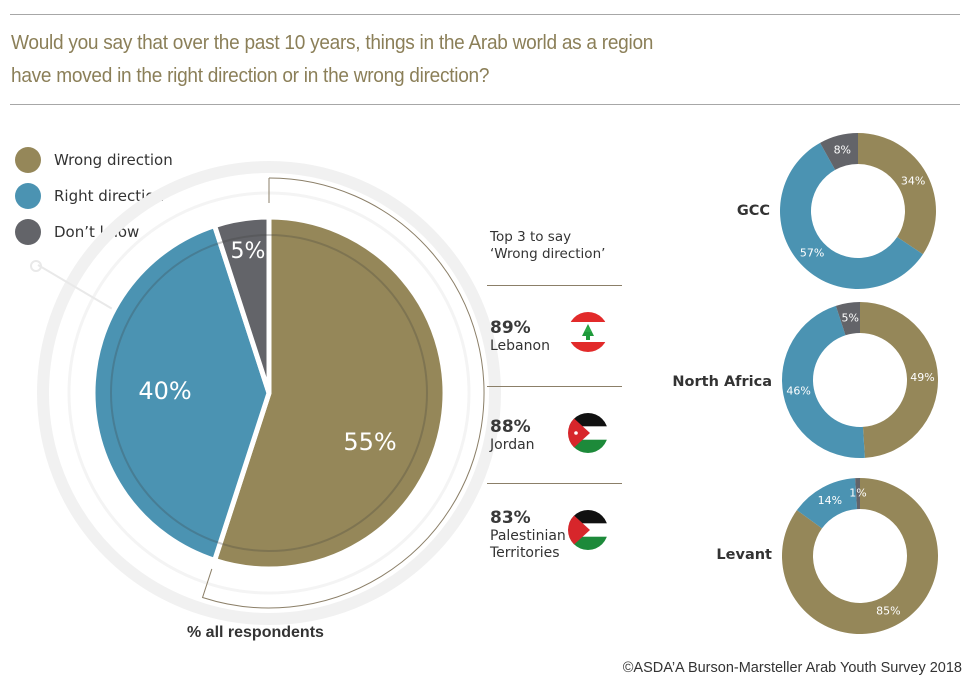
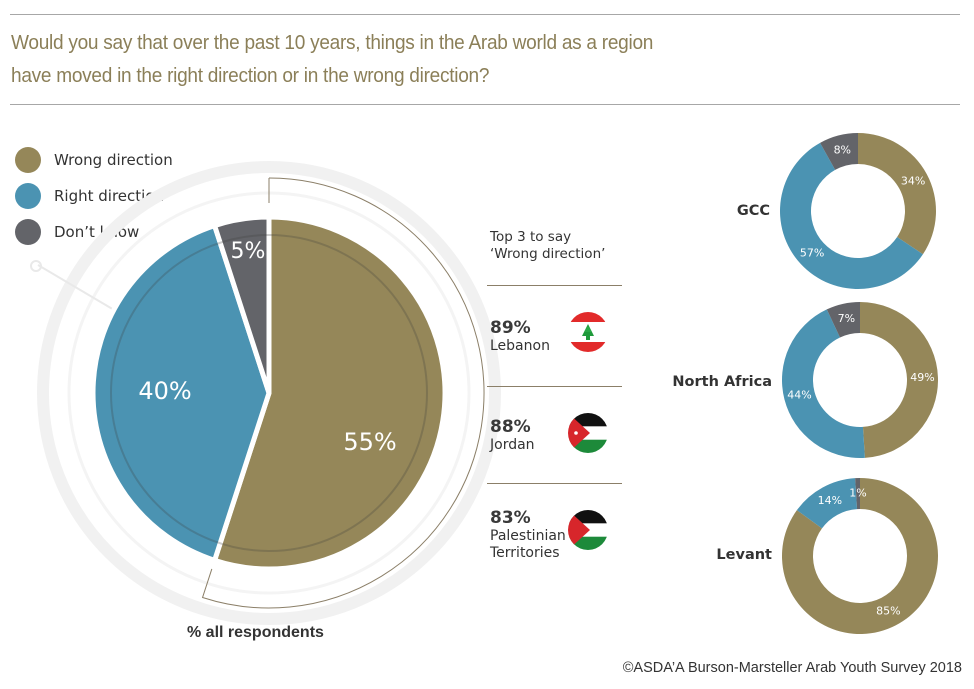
North Africa/Right direction: 46% -> 44%
North Africa/Don’t know: 5% -> 7%
